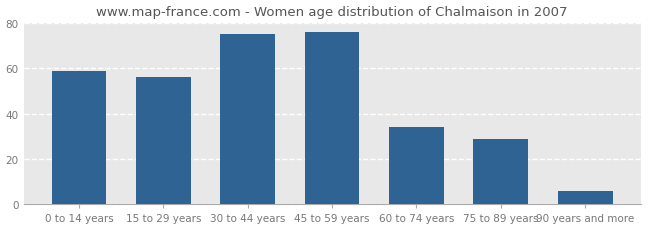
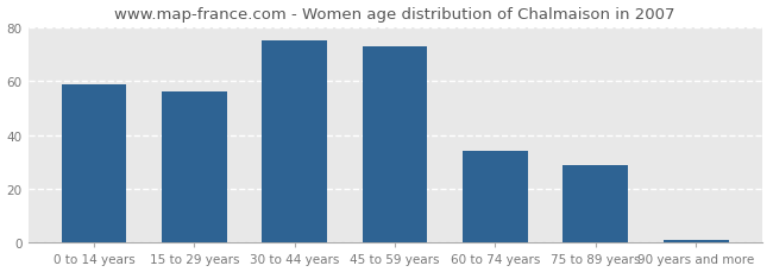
45 to 59 years: 76 -> 73
90 years and more: 6 -> 1
